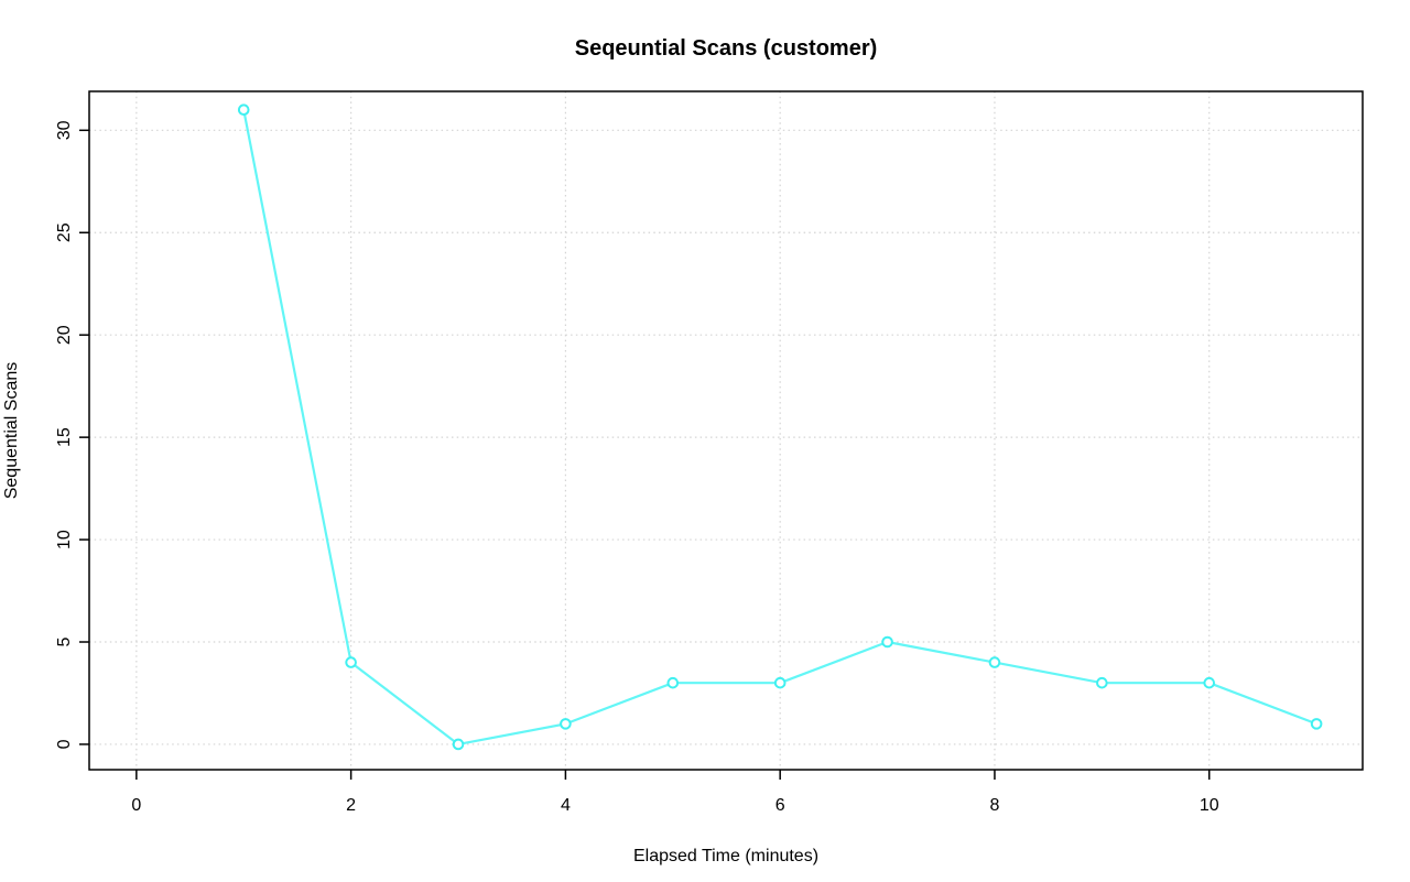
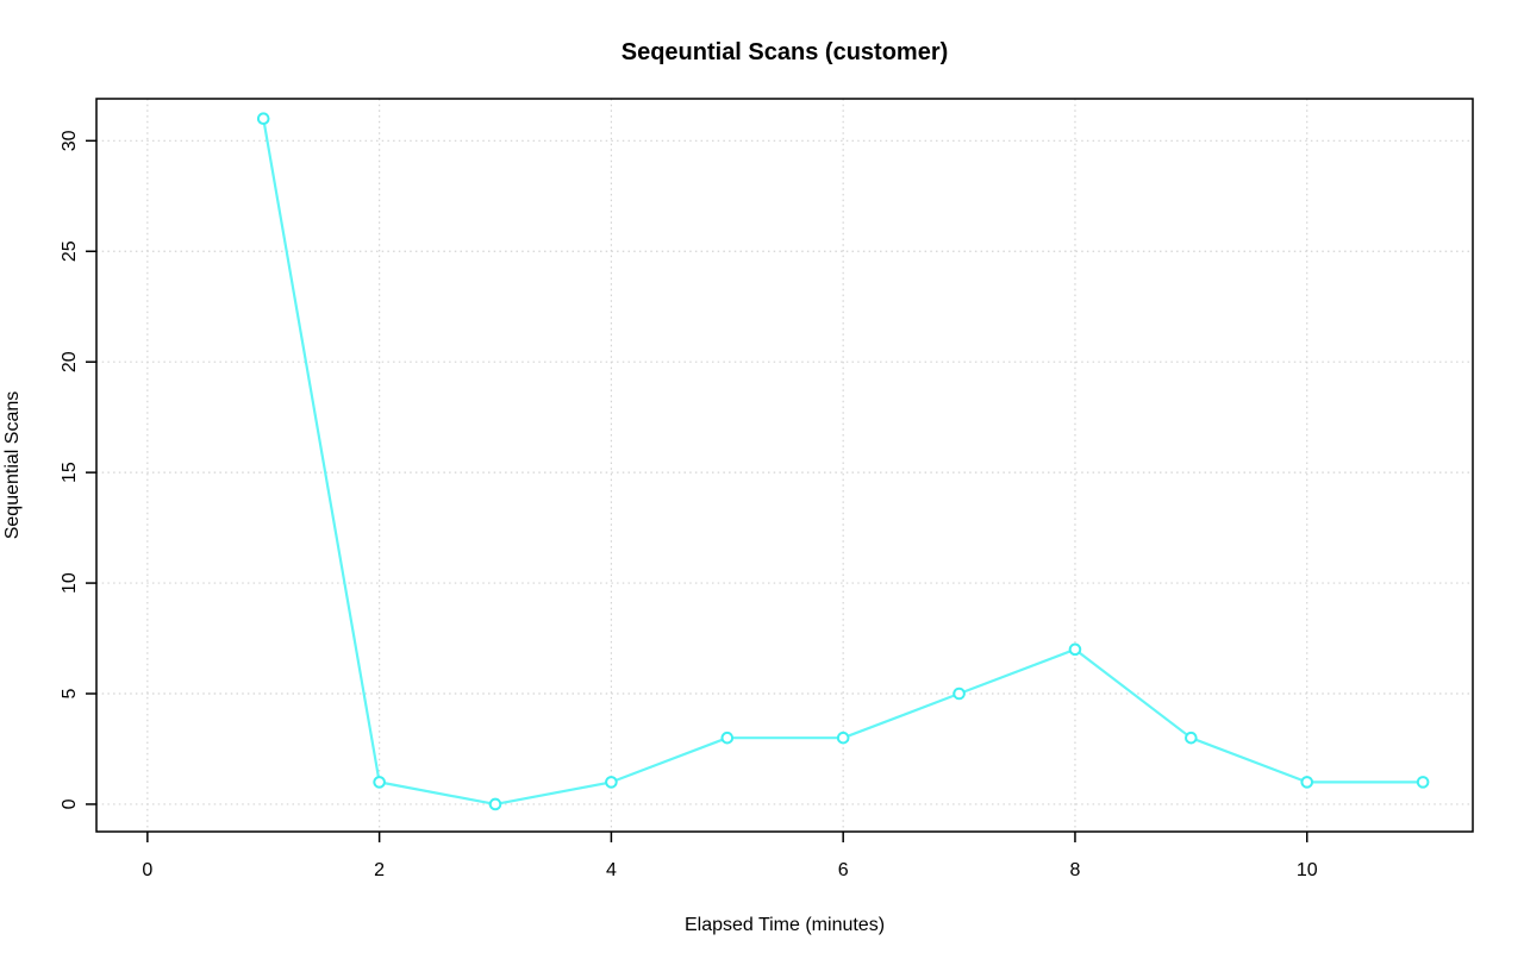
2: 4 -> 1
8: 4 -> 7
10: 3 -> 1
